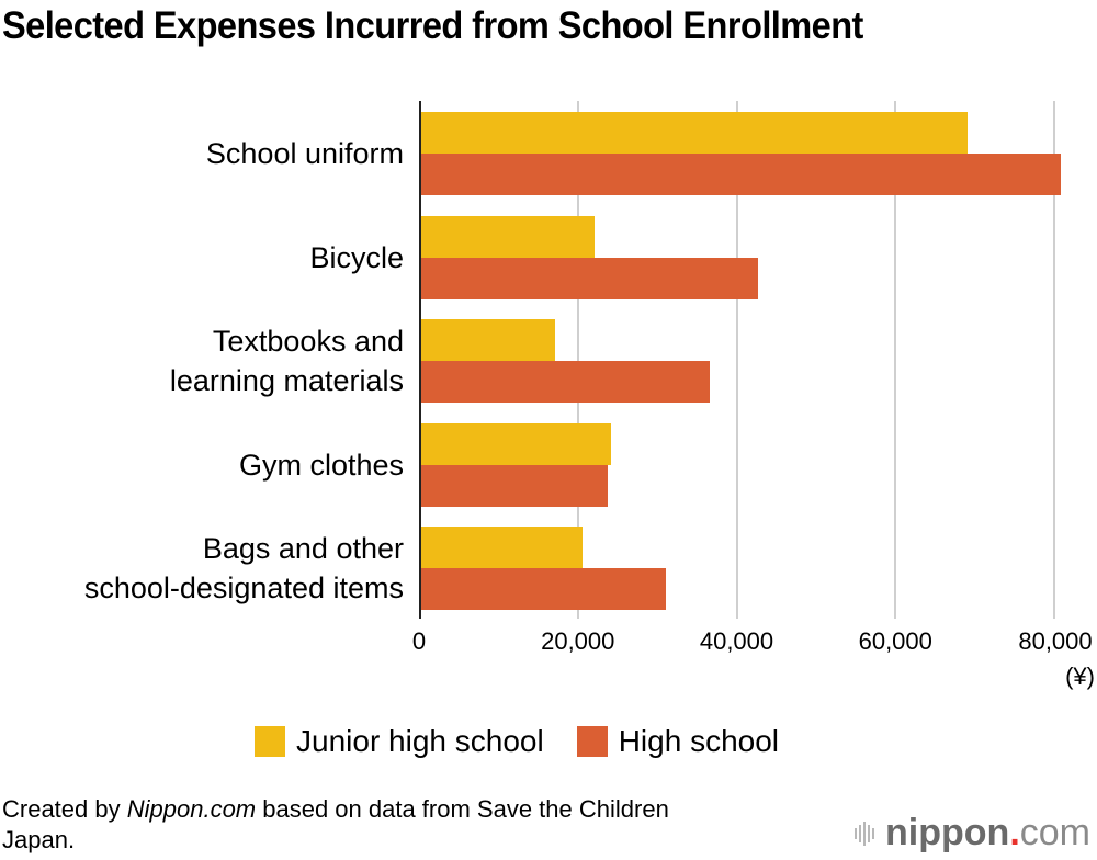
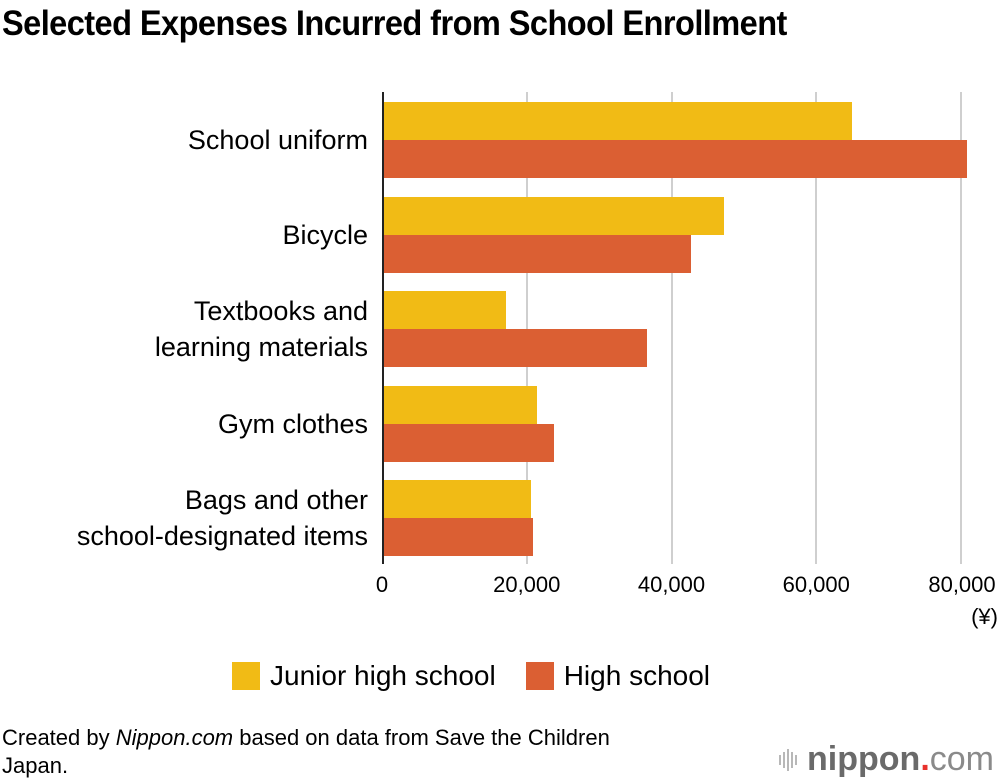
Junior high school/School uniform: 69000 -> 65000
Junior high school/Bicycle: 22000 -> 47000
Junior high school/Gym clothes: 24000 -> 21000
High school/Bags and other school-designated items: 31000 -> 21000
